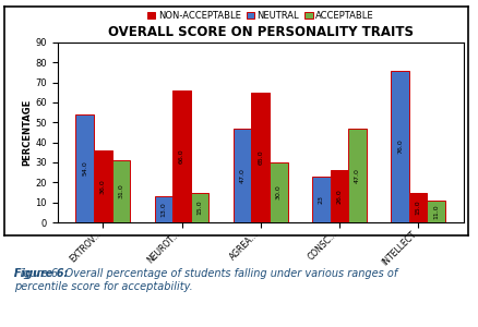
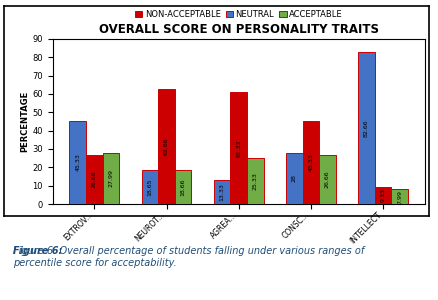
NEUTRAL/EXTROV...: 54 -> 45
NON-ACCEPTABLE/EXTROV...: 36 -> 27
ACCEPTABLE/EXTROV...: 31 -> 28
NEUTRAL/NEUROT...: 13 -> 19
NON-ACCEPTABLE/NEUROT...: 66 -> 63
ACCEPTABLE/NEUROT...: 15 -> 19
NEUTRAL/AGREA...: 47 -> 13
NON-ACCEPTABLE/AGREA...: 65 -> 61
ACCEPTABLE/AGREA...: 30 -> 25
NEUTRAL/CONSC...: 23 -> 28
NON-ACCEPTABLE/CONSC...: 26 -> 45
ACCEPTABLE/CONSC...: 47 -> 27
NEUTRAL/INTELLECT: 76 -> 83
NON-ACCEPTABLE/INTELLECT: 15 -> 9
ACCEPTABLE/INTELLECT: 11 -> 8
